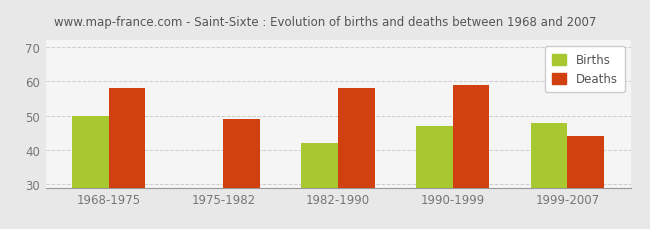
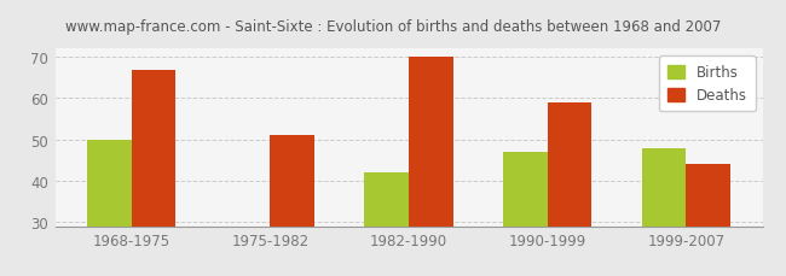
Deaths/1968-1975: 58 -> 67
Deaths/1975-1982: 49 -> 51
Deaths/1982-1990: 58 -> 70
